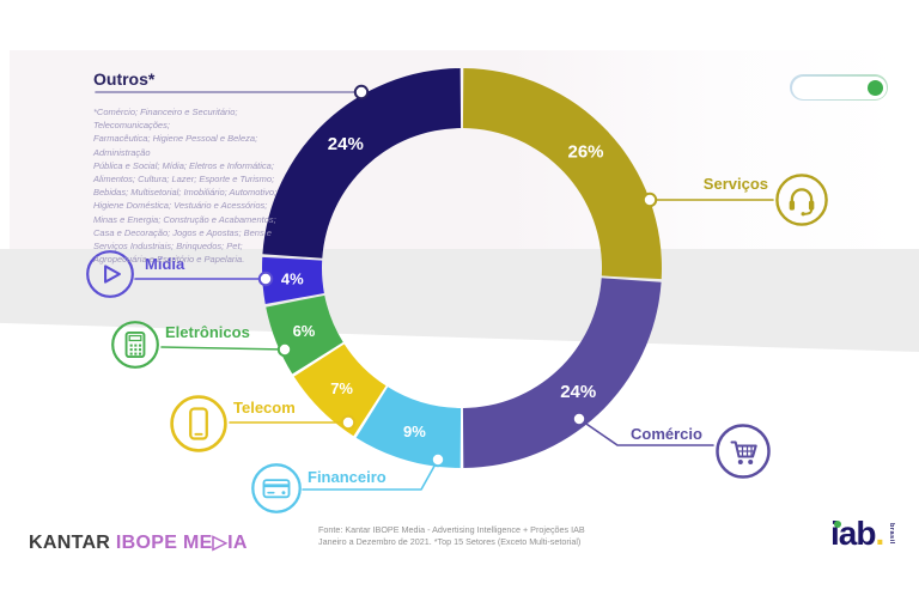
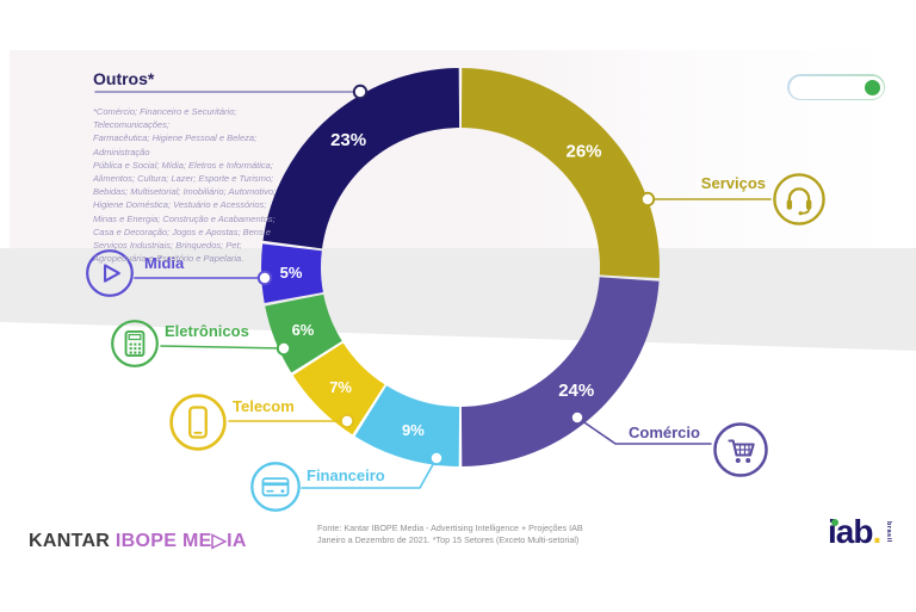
Mídia: 4% -> 5%
Outros*: 24% -> 23%
